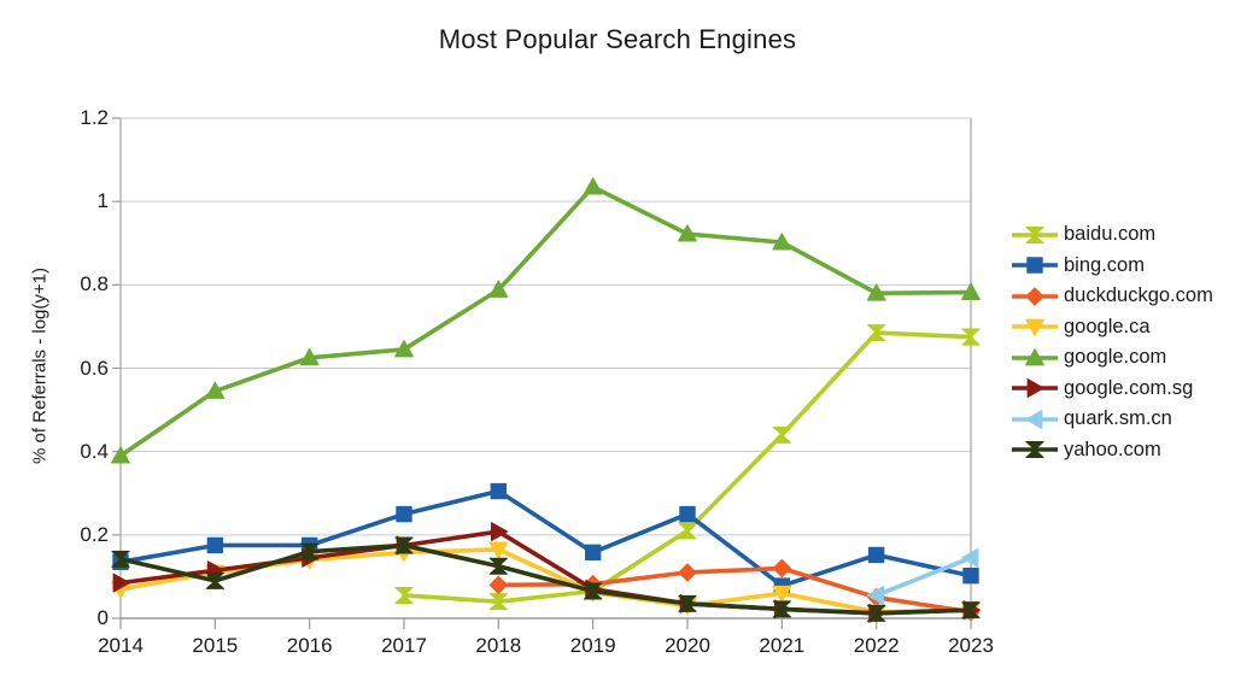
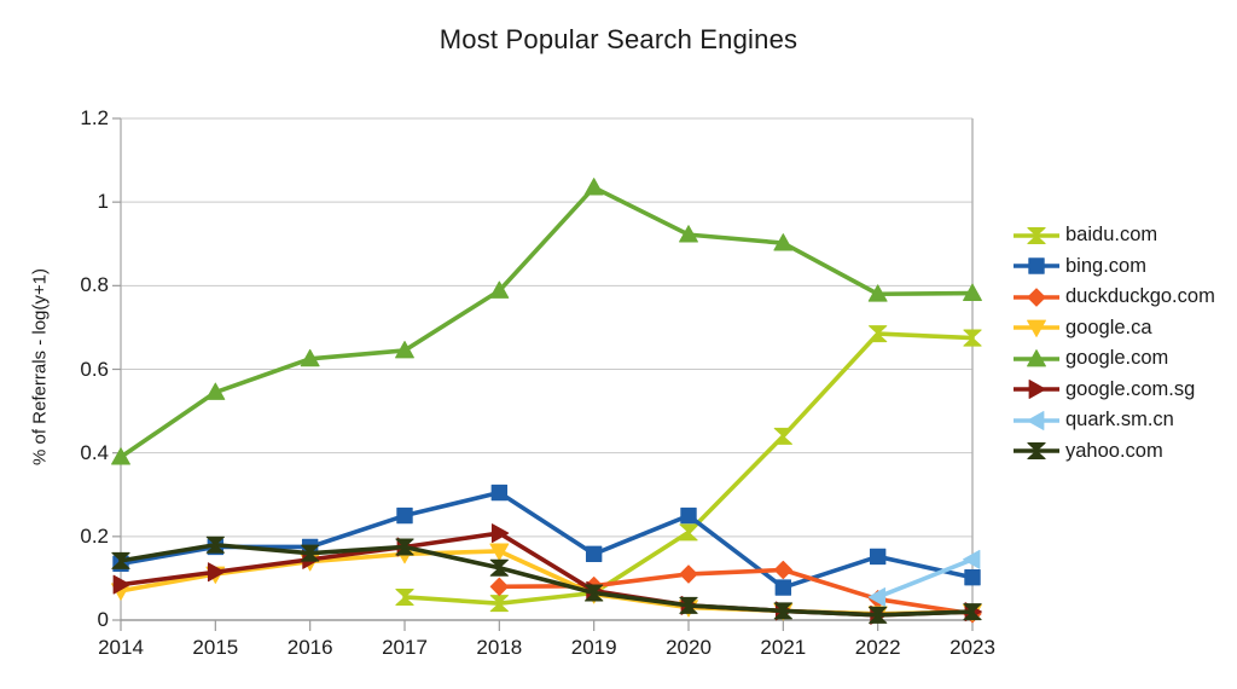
yahoo.com/2015: 0.09 -> 0.18
google.ca/2021: 0.06 -> 0.02
